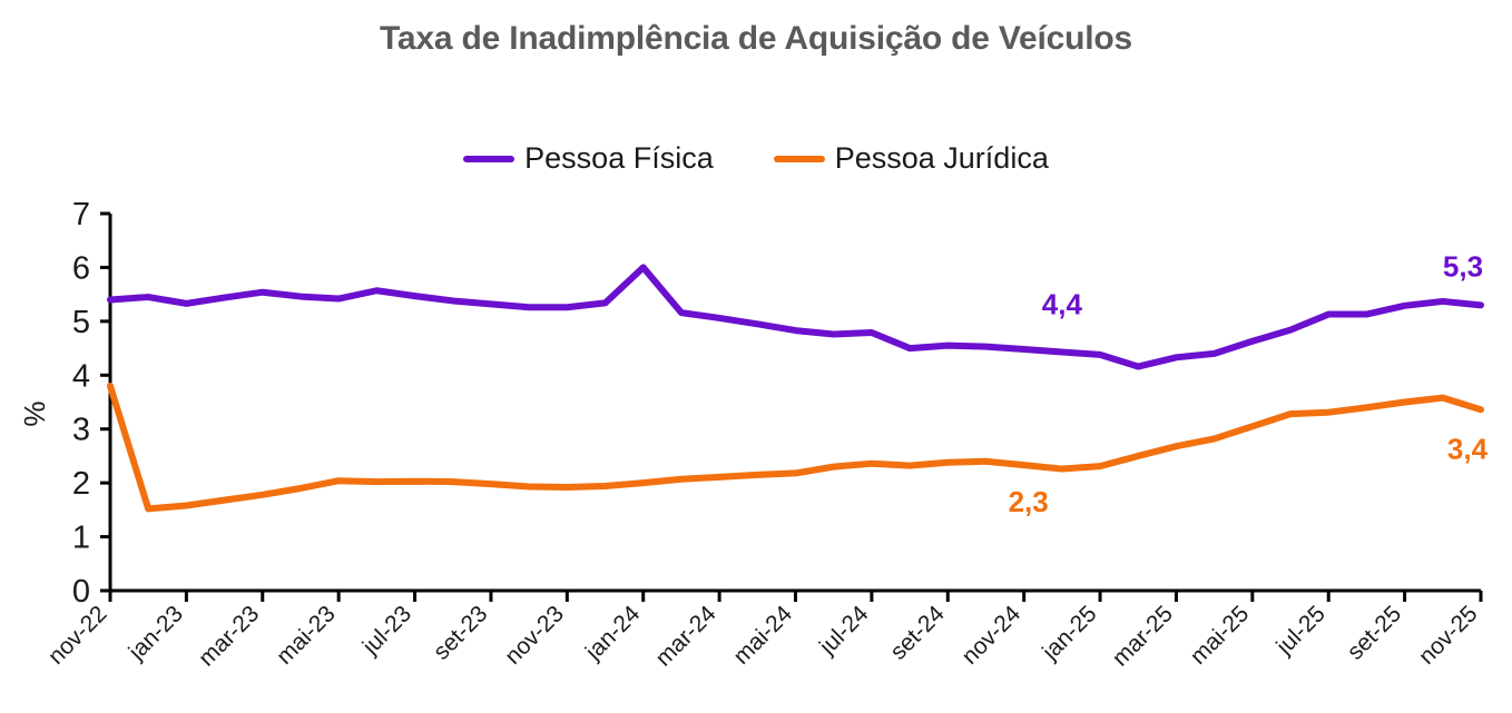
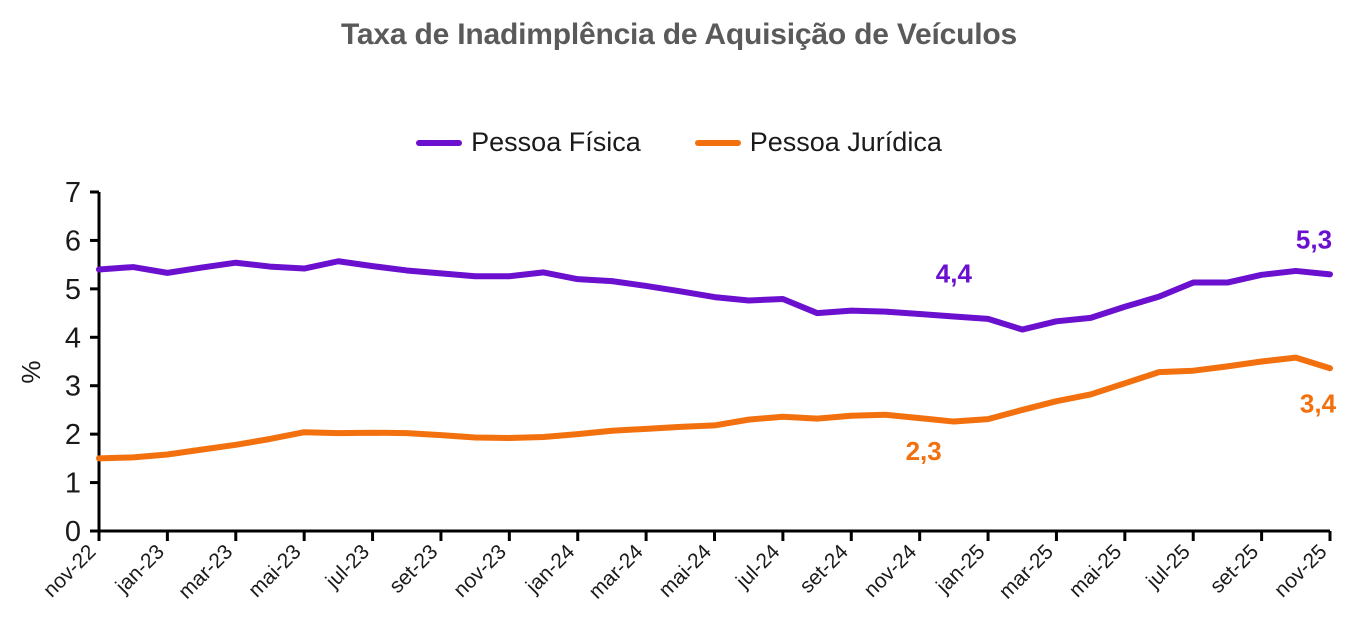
Pessoa Jurídica/nov-22: 3.8 -> 1.5
Pessoa Física/jan-24: 6.0 -> 5.2
